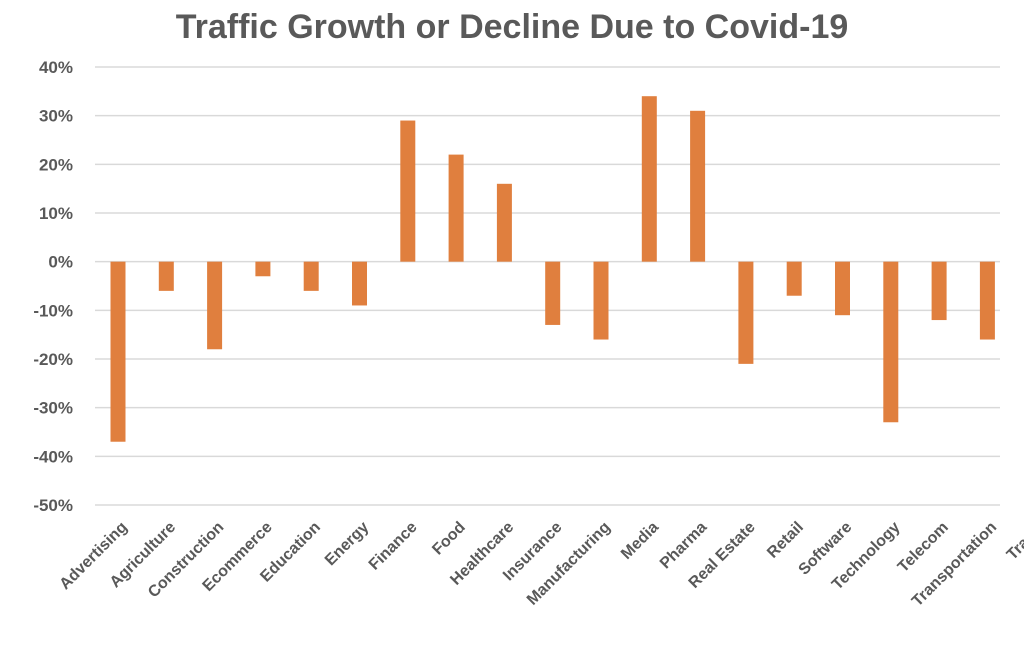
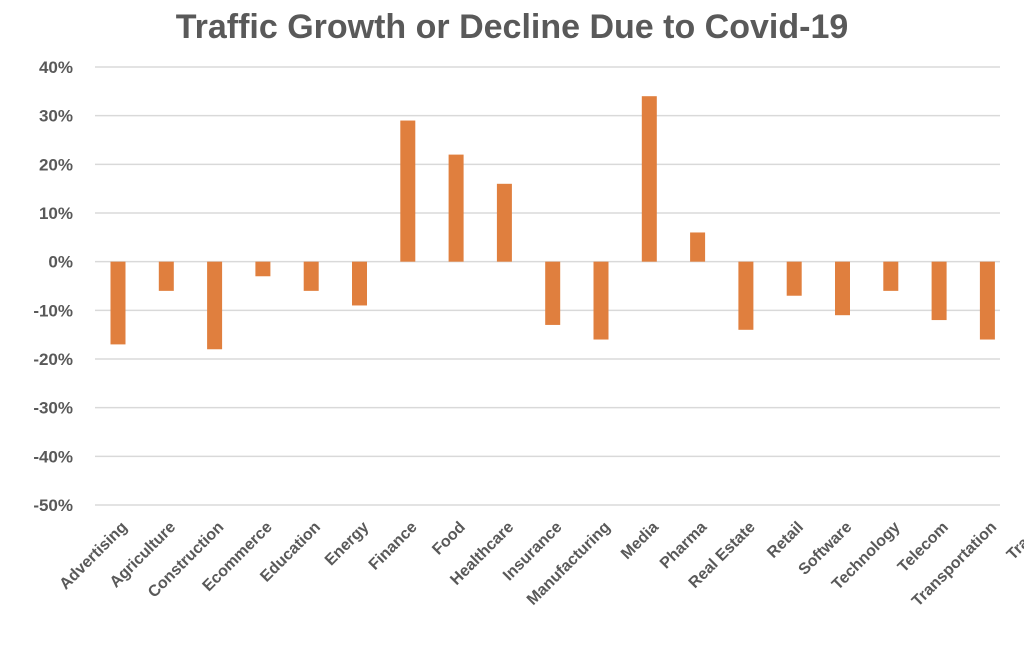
Advertising: -37% -> -17%
Pharma: 31% -> 6%
Real Estate: -21% -> -14%
Technology: -33% -> -6%
